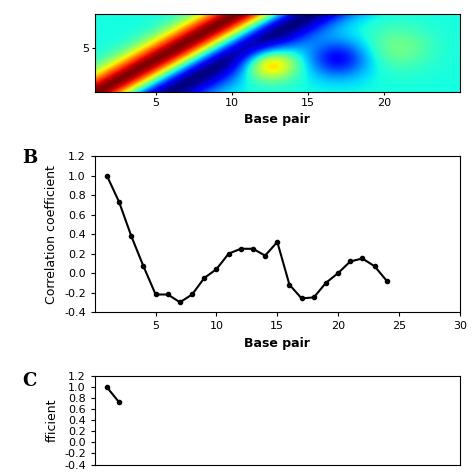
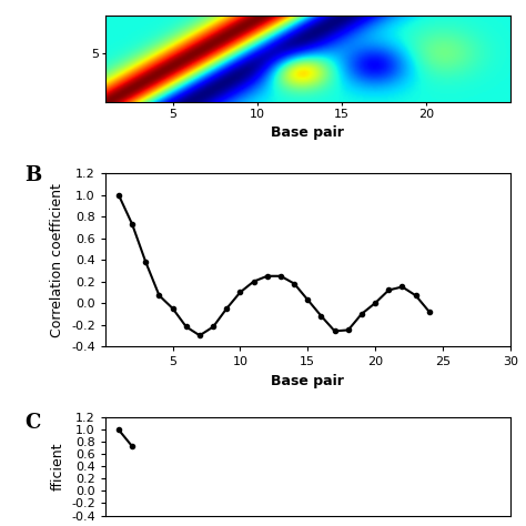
5: -0.22 -> -0.05
10: 0.04 -> 0.10
15: 0.32 -> 0.03
